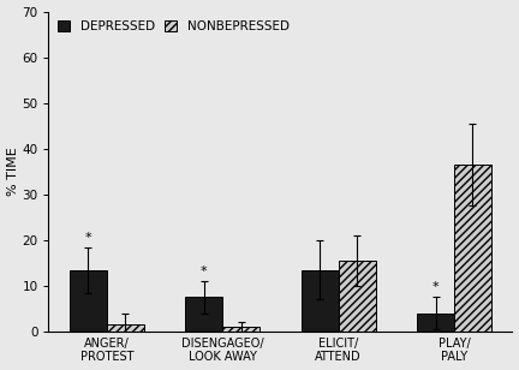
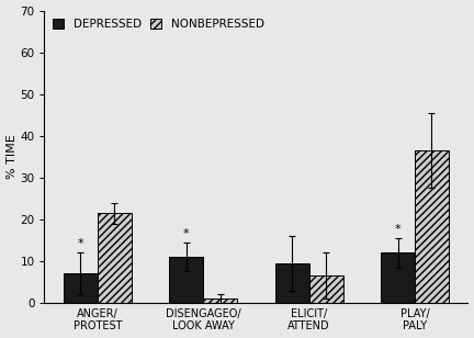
DEPRESSED/ANGER/ PROTEST: 13.5 -> 7.0
NONBEPRESSED/ANGER/ PROTEST: 1.5 -> 21.5
DEPRESSED/DISENGAGEO/ LOOK AWAY: 7.5 -> 11.0
DEPRESSED/ELICIT/ ATTEND: 13.5 -> 9.5
NONBEPRESSED/ELICIT/ ATTEND: 15.5 -> 6.5
DEPRESSED/PLAY/ PALY: 4.0 -> 12.0
